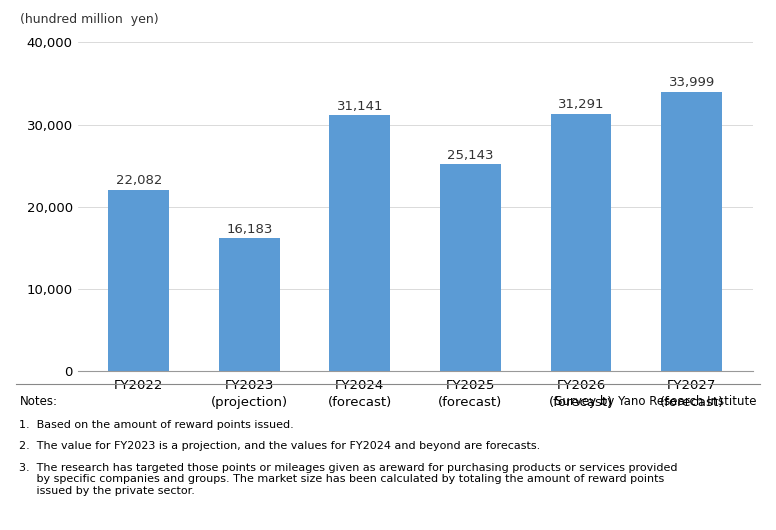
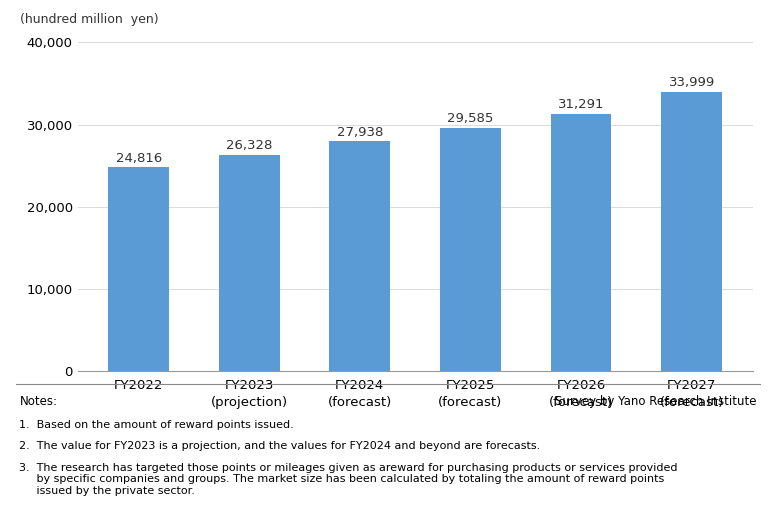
FY2022: 22,082 -> 24,816
FY2023 (projection): 16,183 -> 26,328
FY2024 (forecast): 31,141 -> 27,938
FY2025 (forecast): 25,143 -> 29,585
